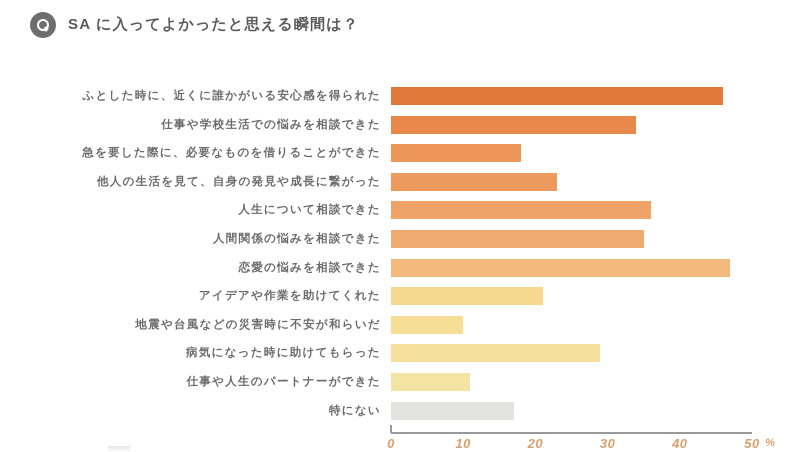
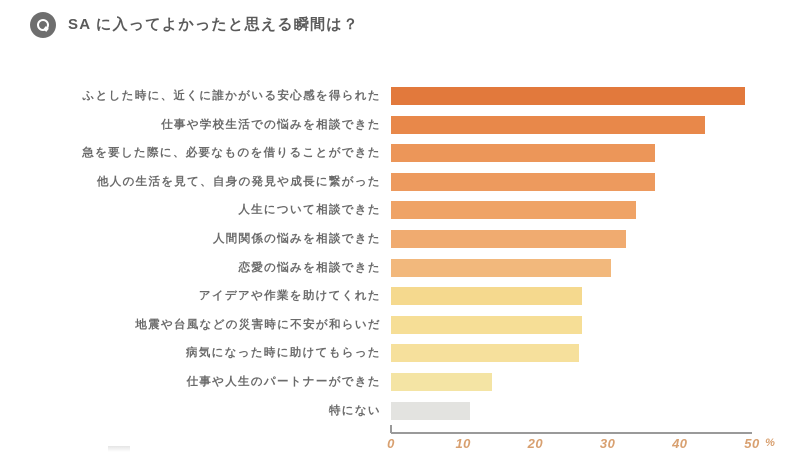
ふとした時に、近くに誰かがいる安心感を得られた: 46 -> 49
仕事や学校生活での悩みを相談できた: 34 -> 44
急を要した際に、必要なものを借りることができた: 18 -> 36
他人の生活を見て、自身の発見や成長に繋がった: 23 -> 36
人生について相談できた: 36 -> 34
人間関係の悩みを相談できた: 35 -> 32
恋愛の悩みを相談できた: 47 -> 30
アイデアや作業を助けてくれた: 21 -> 26
地震や台風などの災害時に不安が和らいだ: 10 -> 26
病気になった時に助けてもらった: 29 -> 26
仕事や人生のパートナーができた: 11 -> 14
特にない: 17 -> 11
